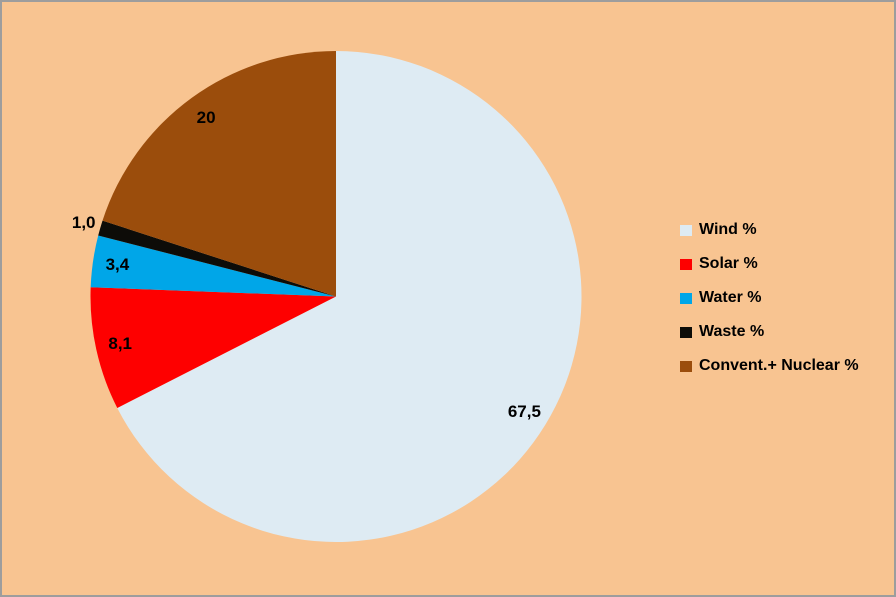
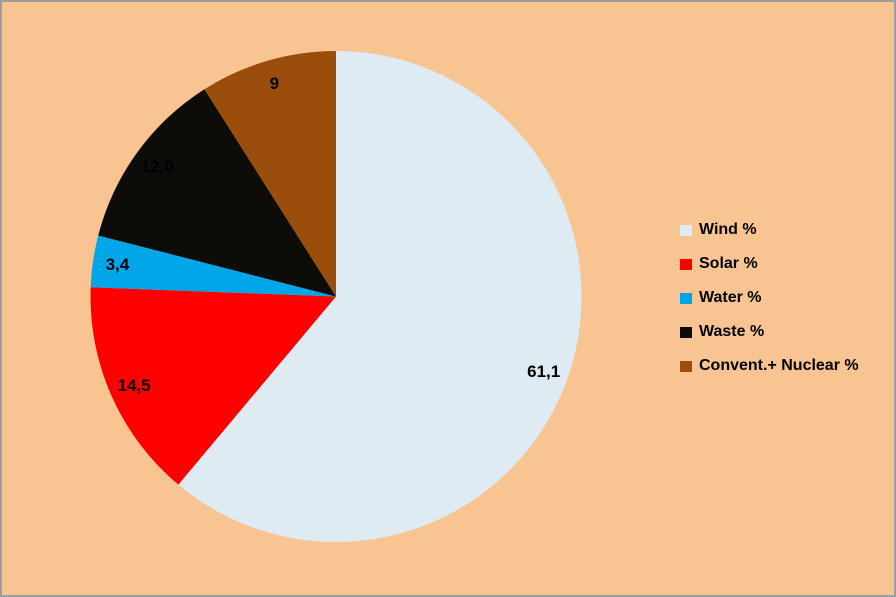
Wind %: 67,5 -> 61,1
Solar %: 8,1 -> 14,5
Waste %: 1,0 -> 12,0
Convent.+ Nuclear %: 20 -> 9
